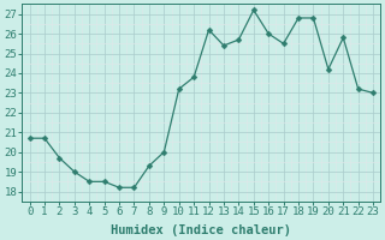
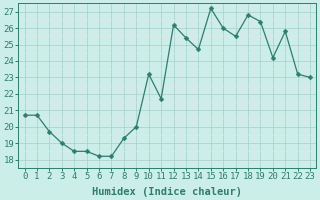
11: 23.8 -> 21.7
14: 25.7 -> 24.7
19: 26.8 -> 26.4
